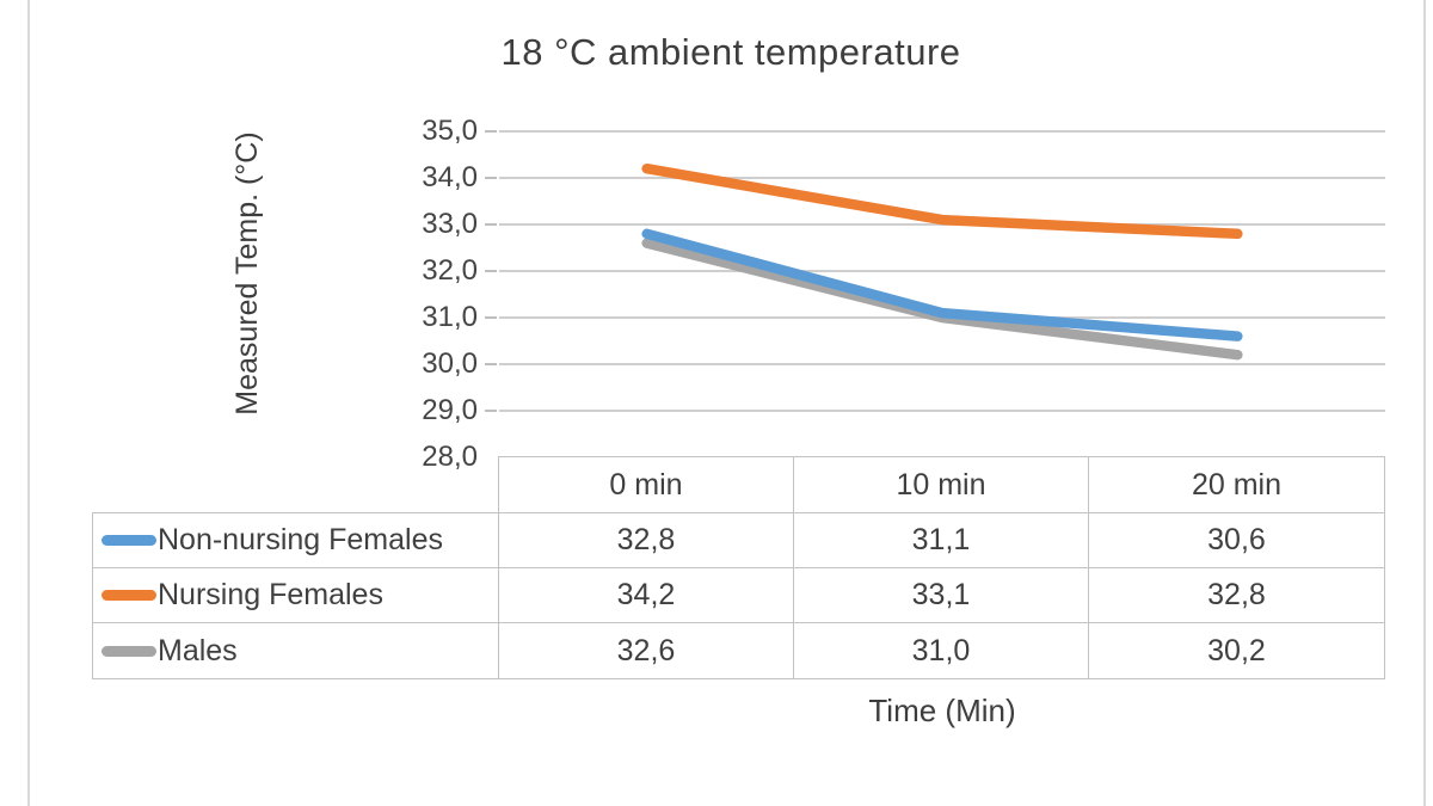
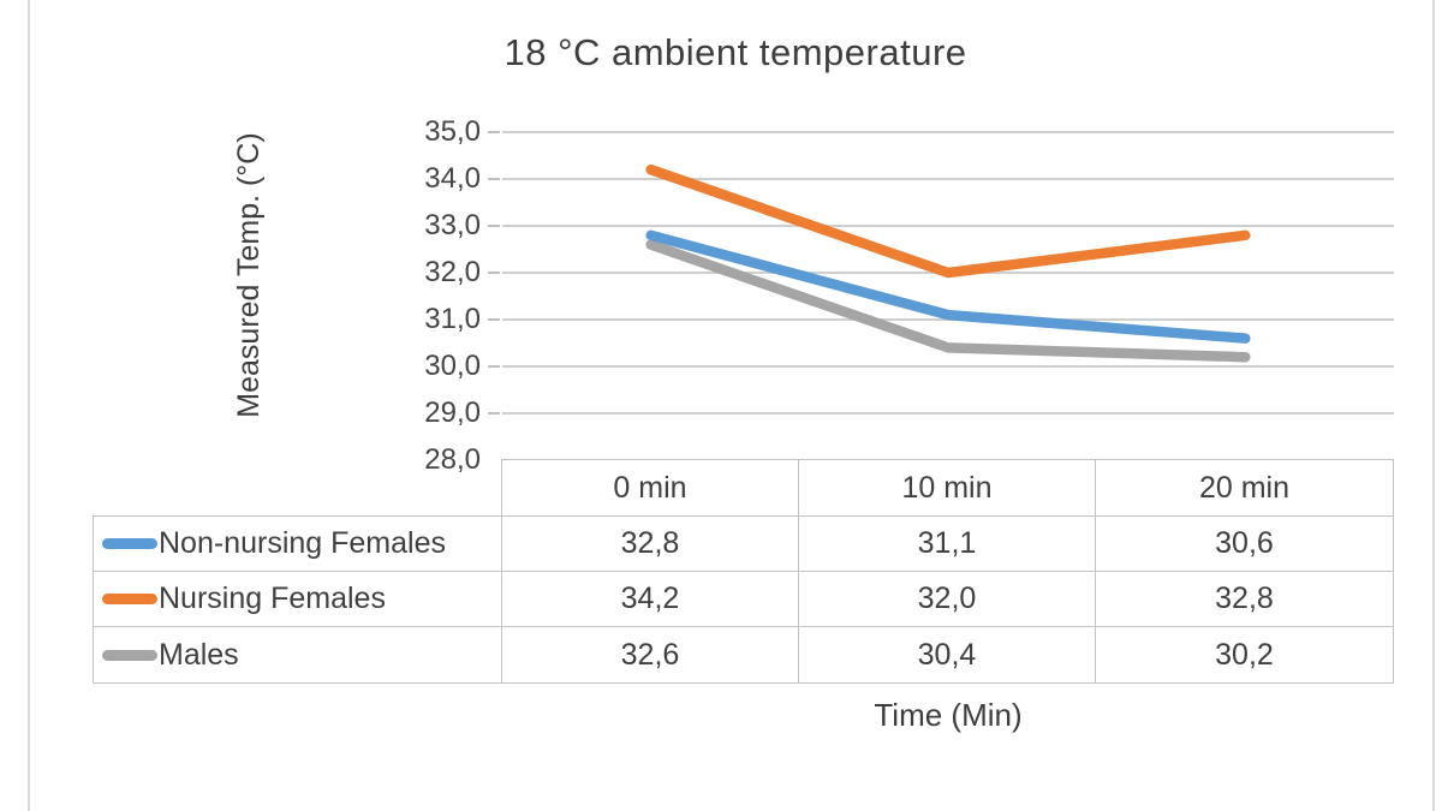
Nursing Females/10 min: 33,1 -> 32,0
Males/10 min: 31,0 -> 30,4
